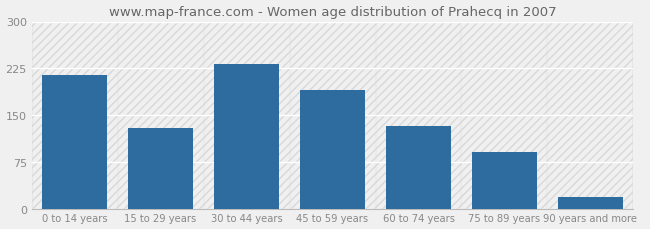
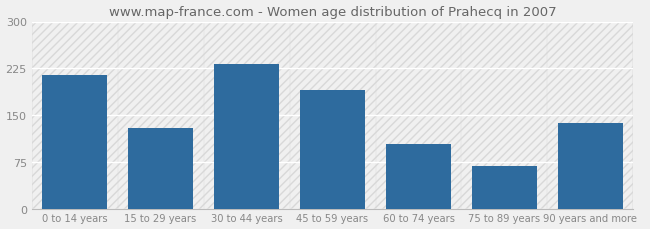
60 to 74 years: 132 -> 104
75 to 89 years: 90 -> 68
90 years and more: 18 -> 138
